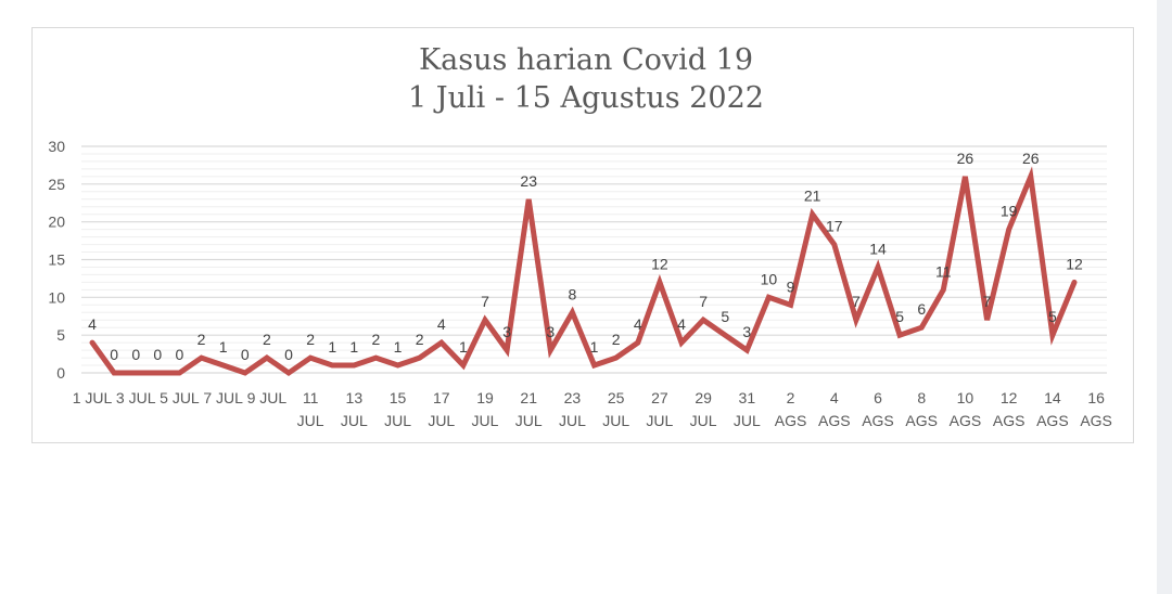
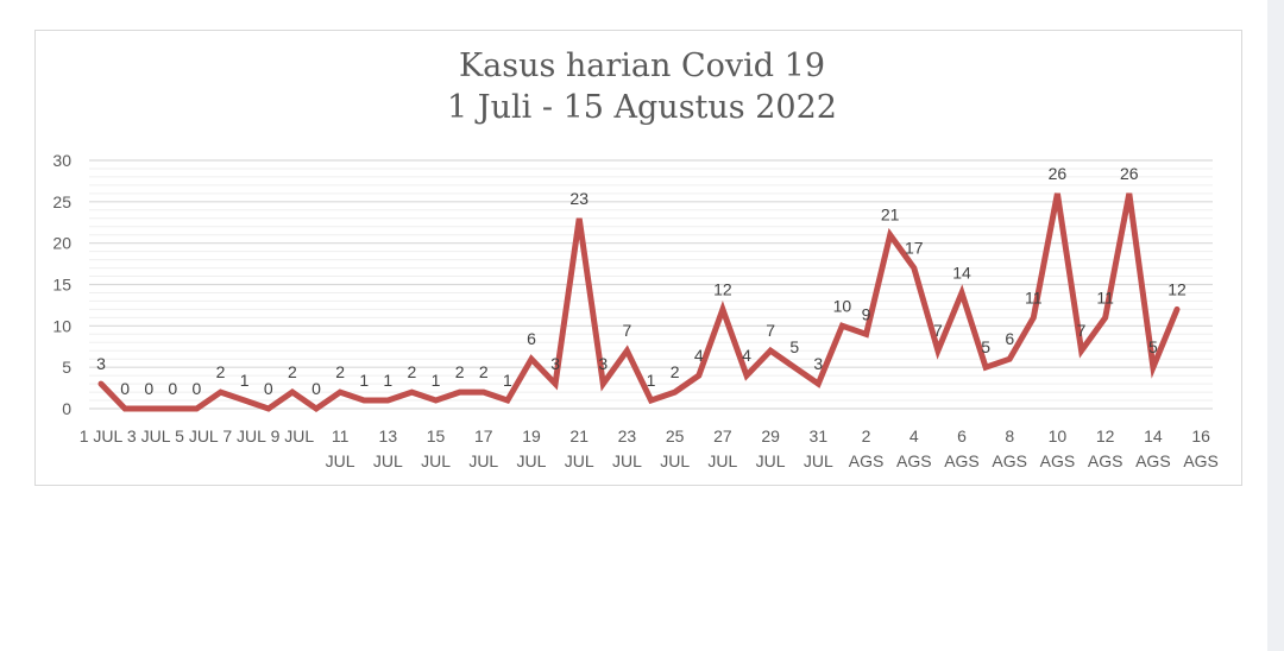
1 JUL: 4 -> 3
17 JUL: 4 -> 2
19 JUL: 7 -> 6
23 JUL: 8 -> 7
12 AGS: 19 -> 11
